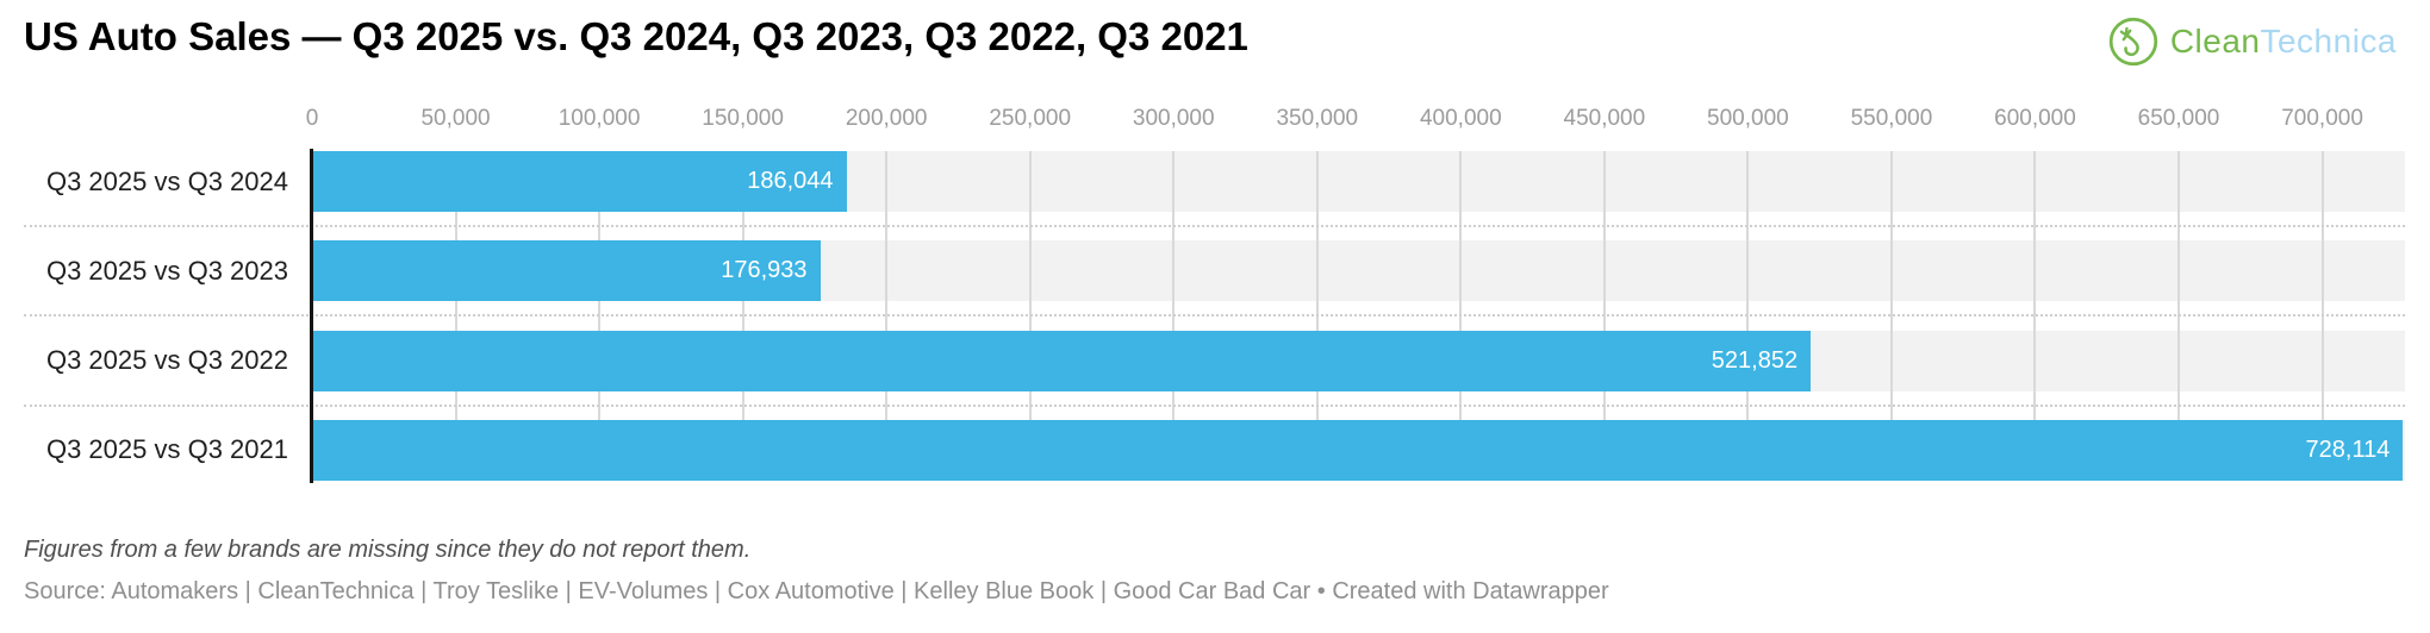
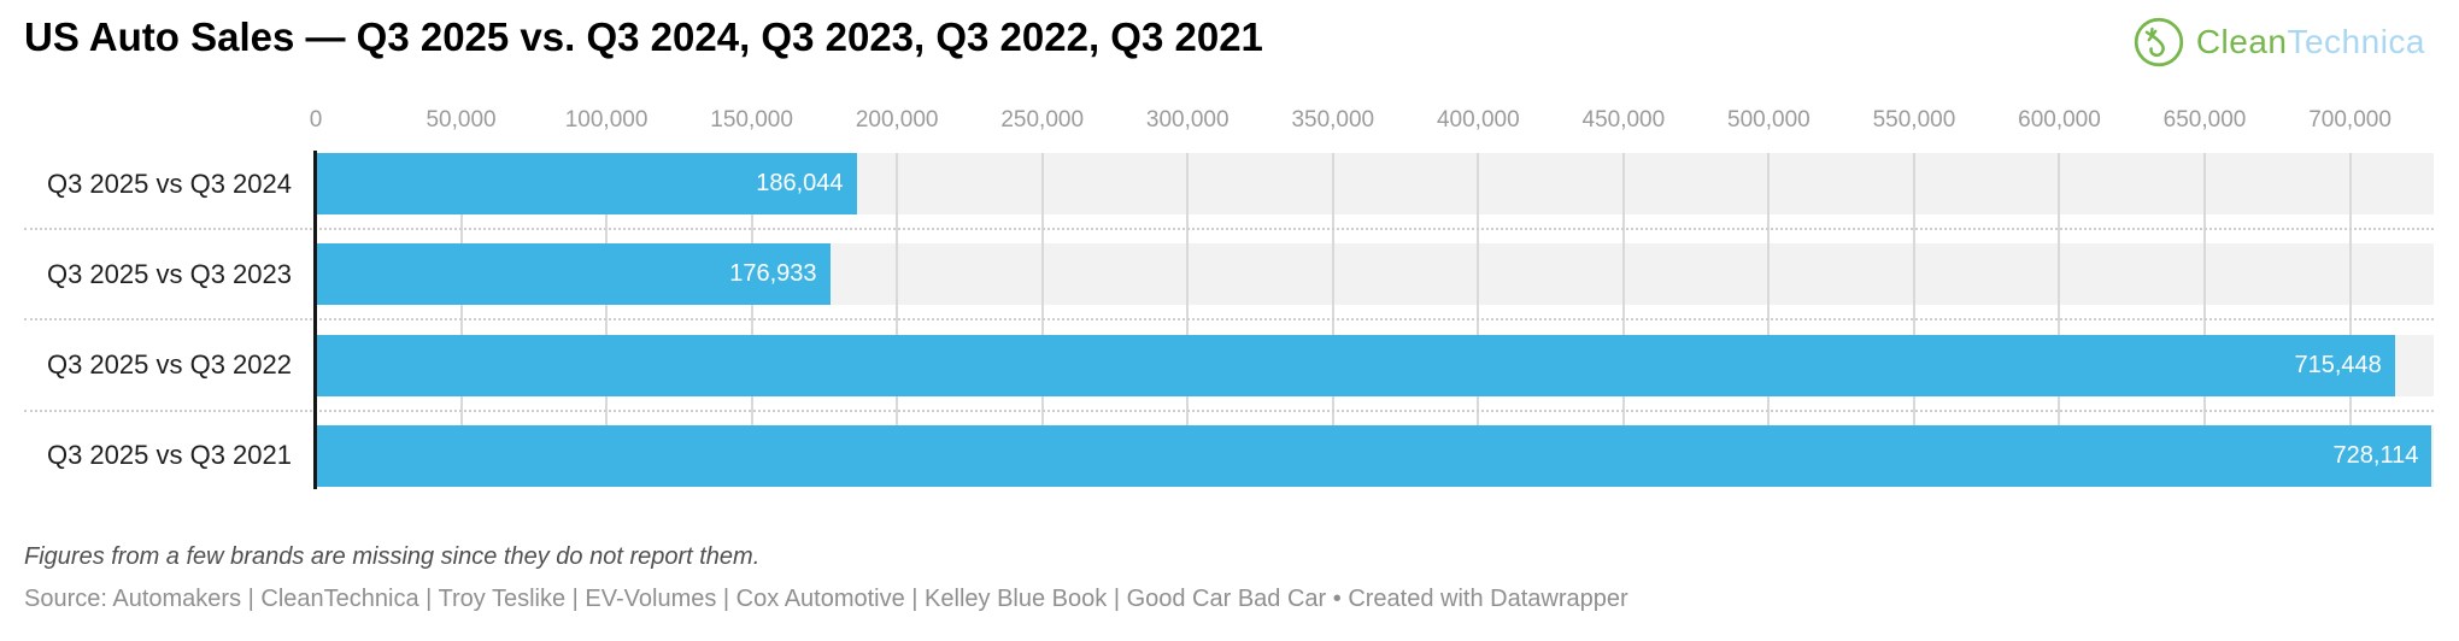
Q3 2025 vs Q3 2022: 521,852 -> 715,448
